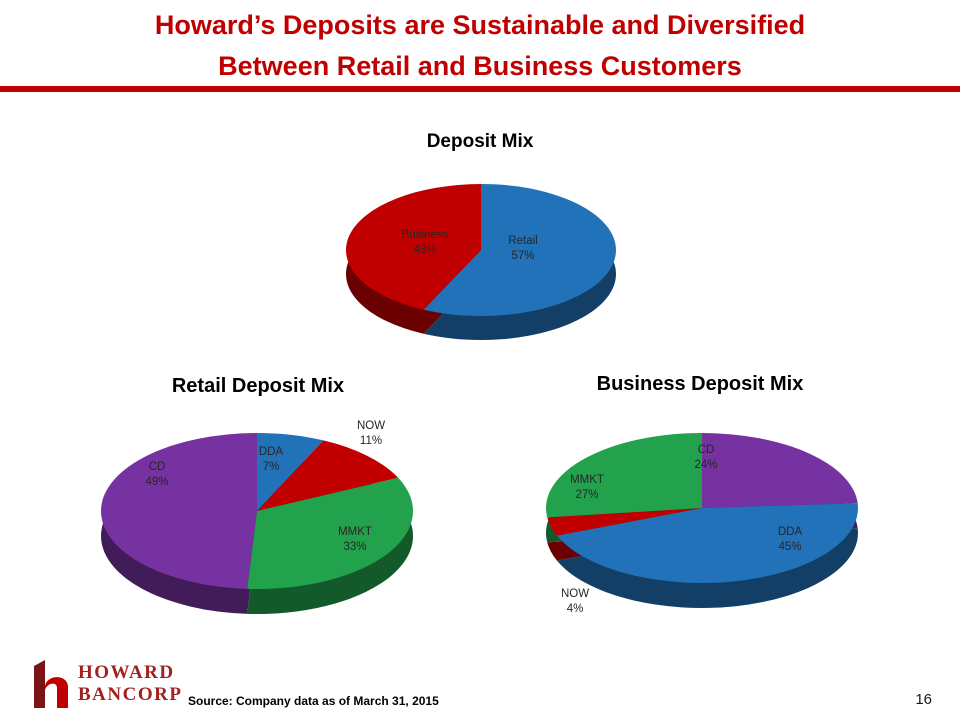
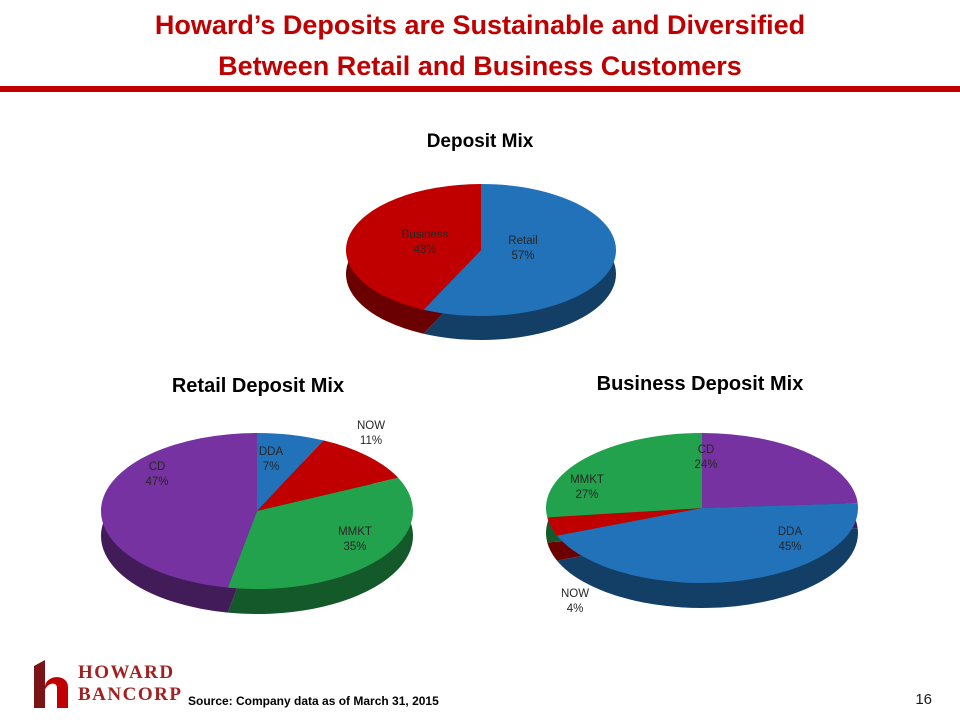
Retail Deposit Mix/MMKT: 33% -> 35%
Retail Deposit Mix/CD: 49% -> 47%
